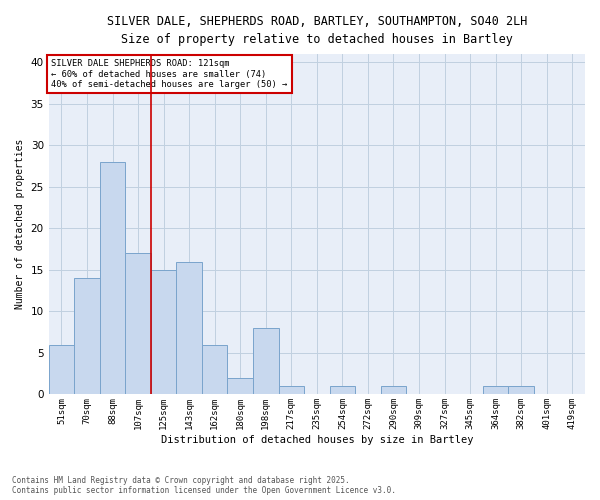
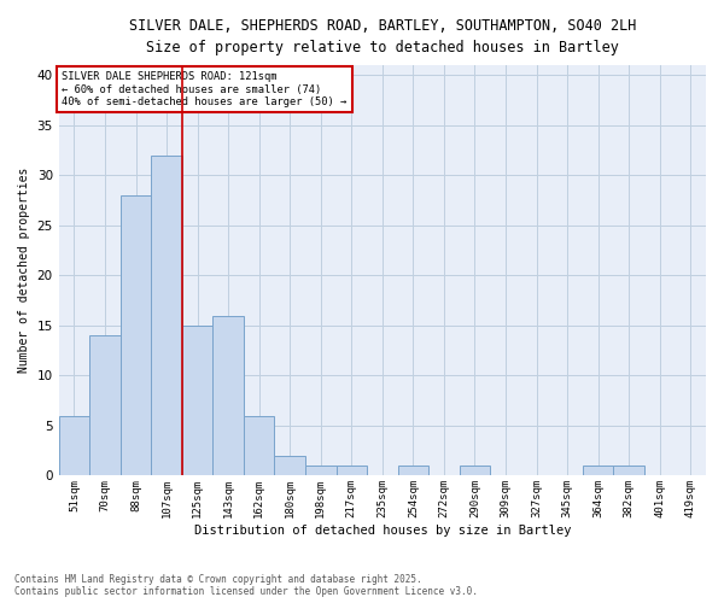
107sqm: 17 -> 32
198sqm: 8 -> 1
